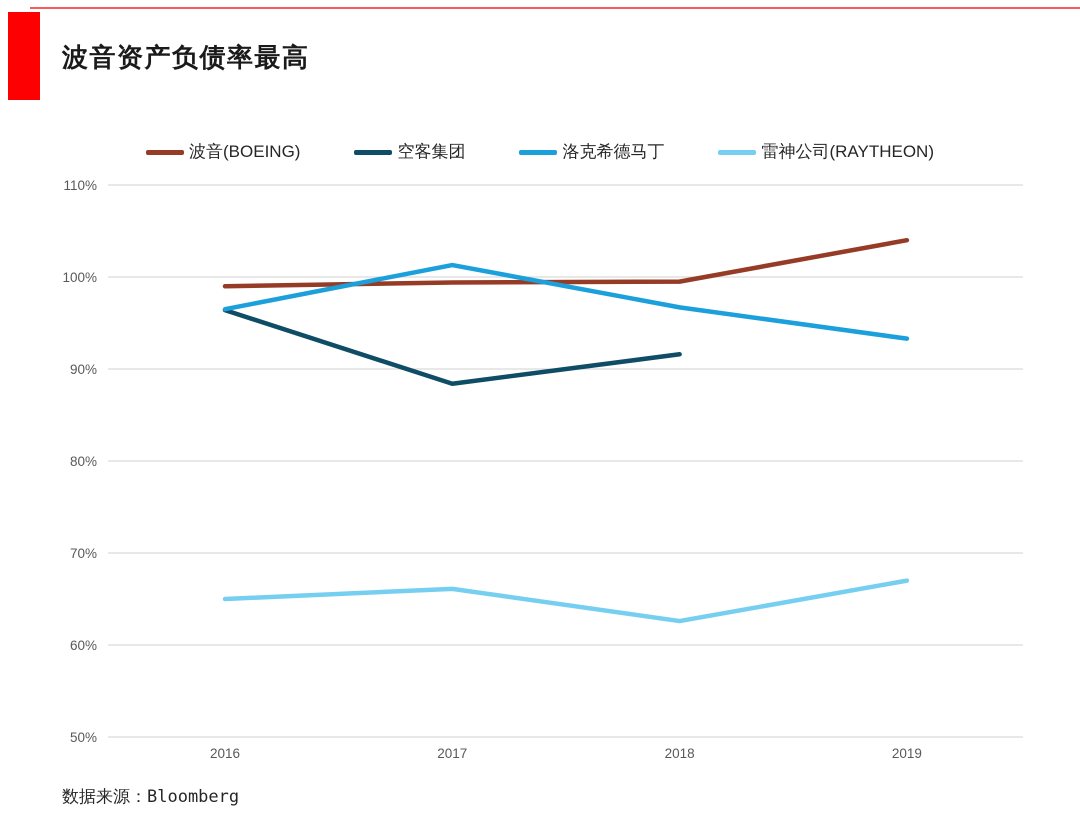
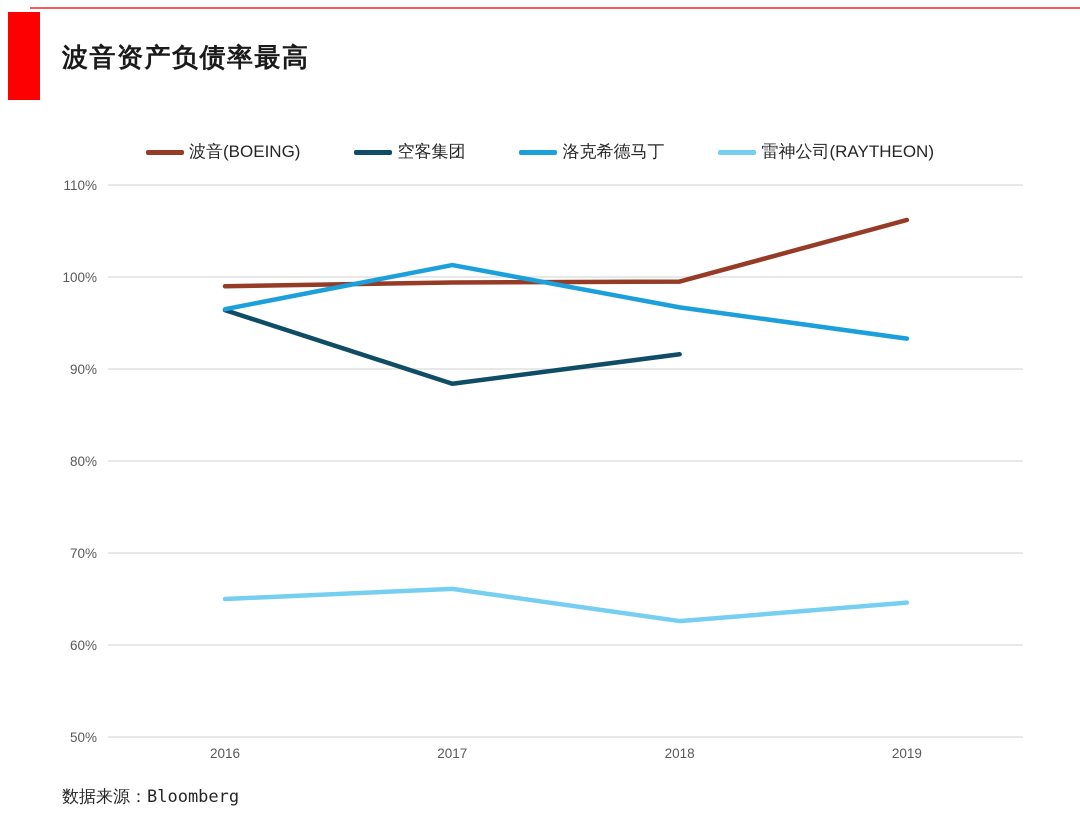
波音(BOEING)/2019: 104% -> 106%
雷神公司(RAYTHEON)/2019: 67% -> 65%
